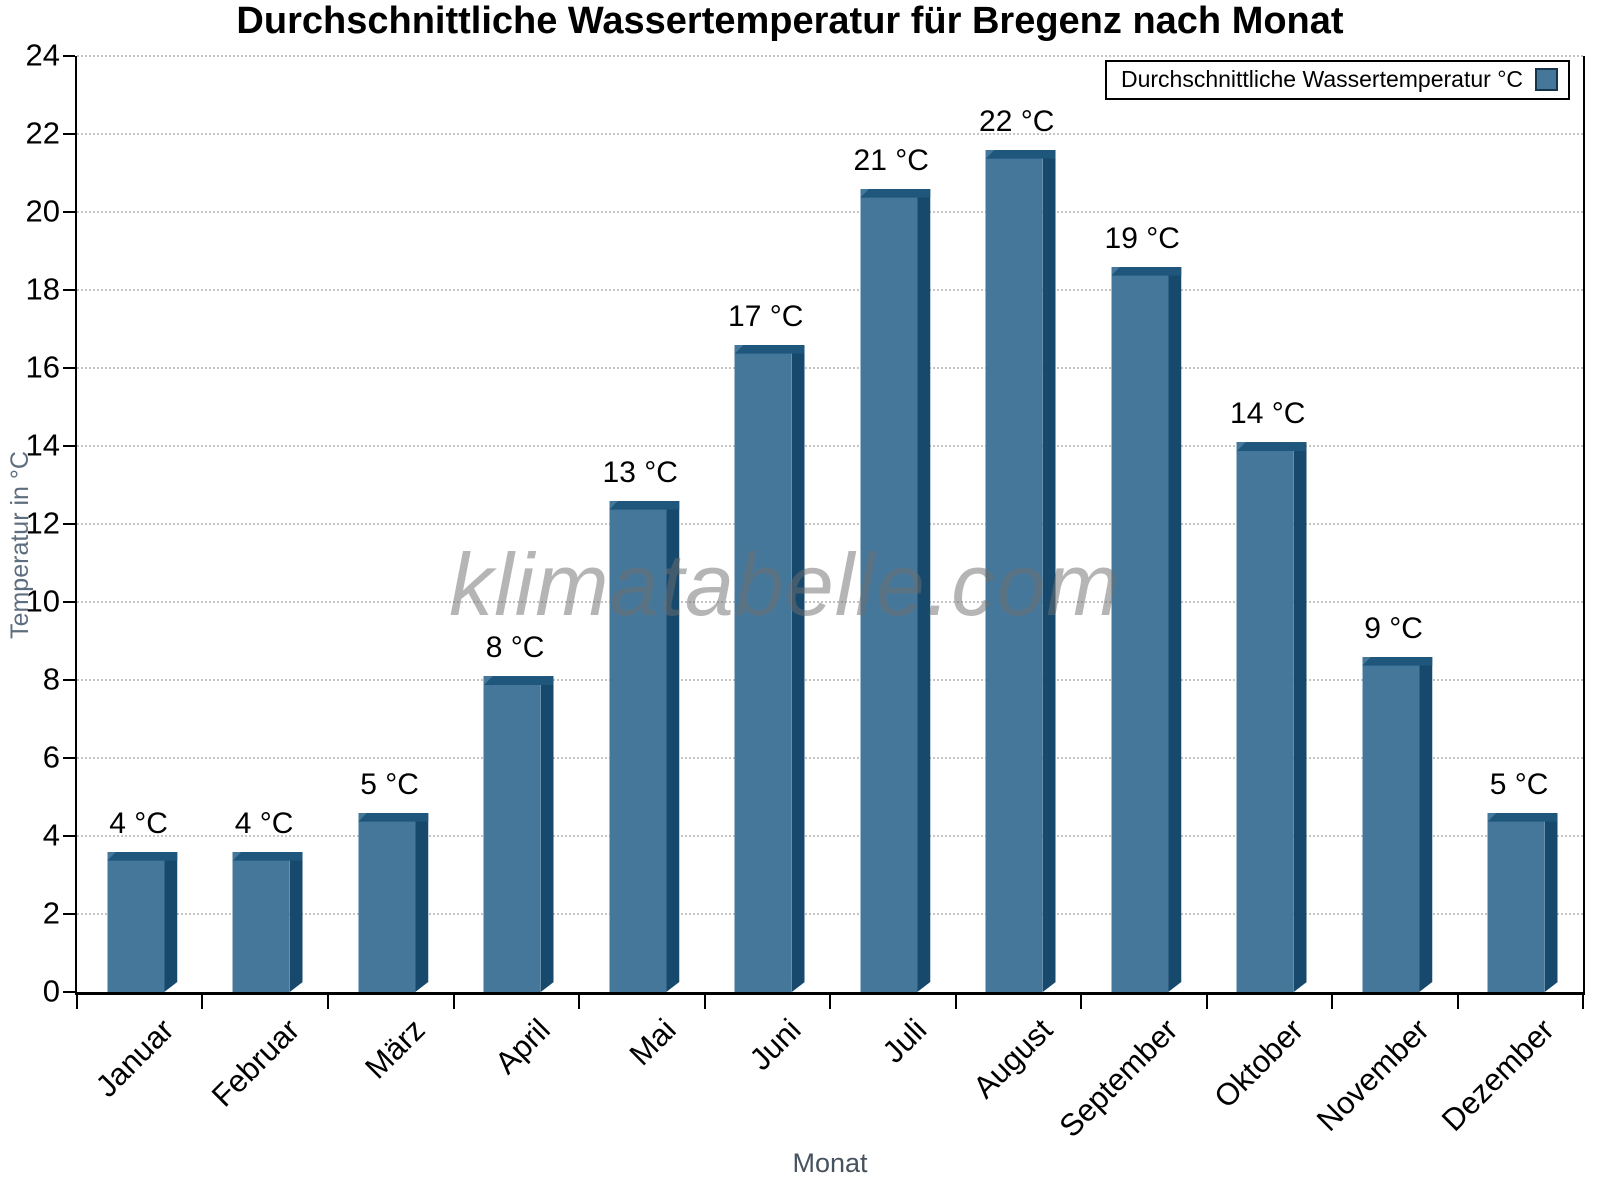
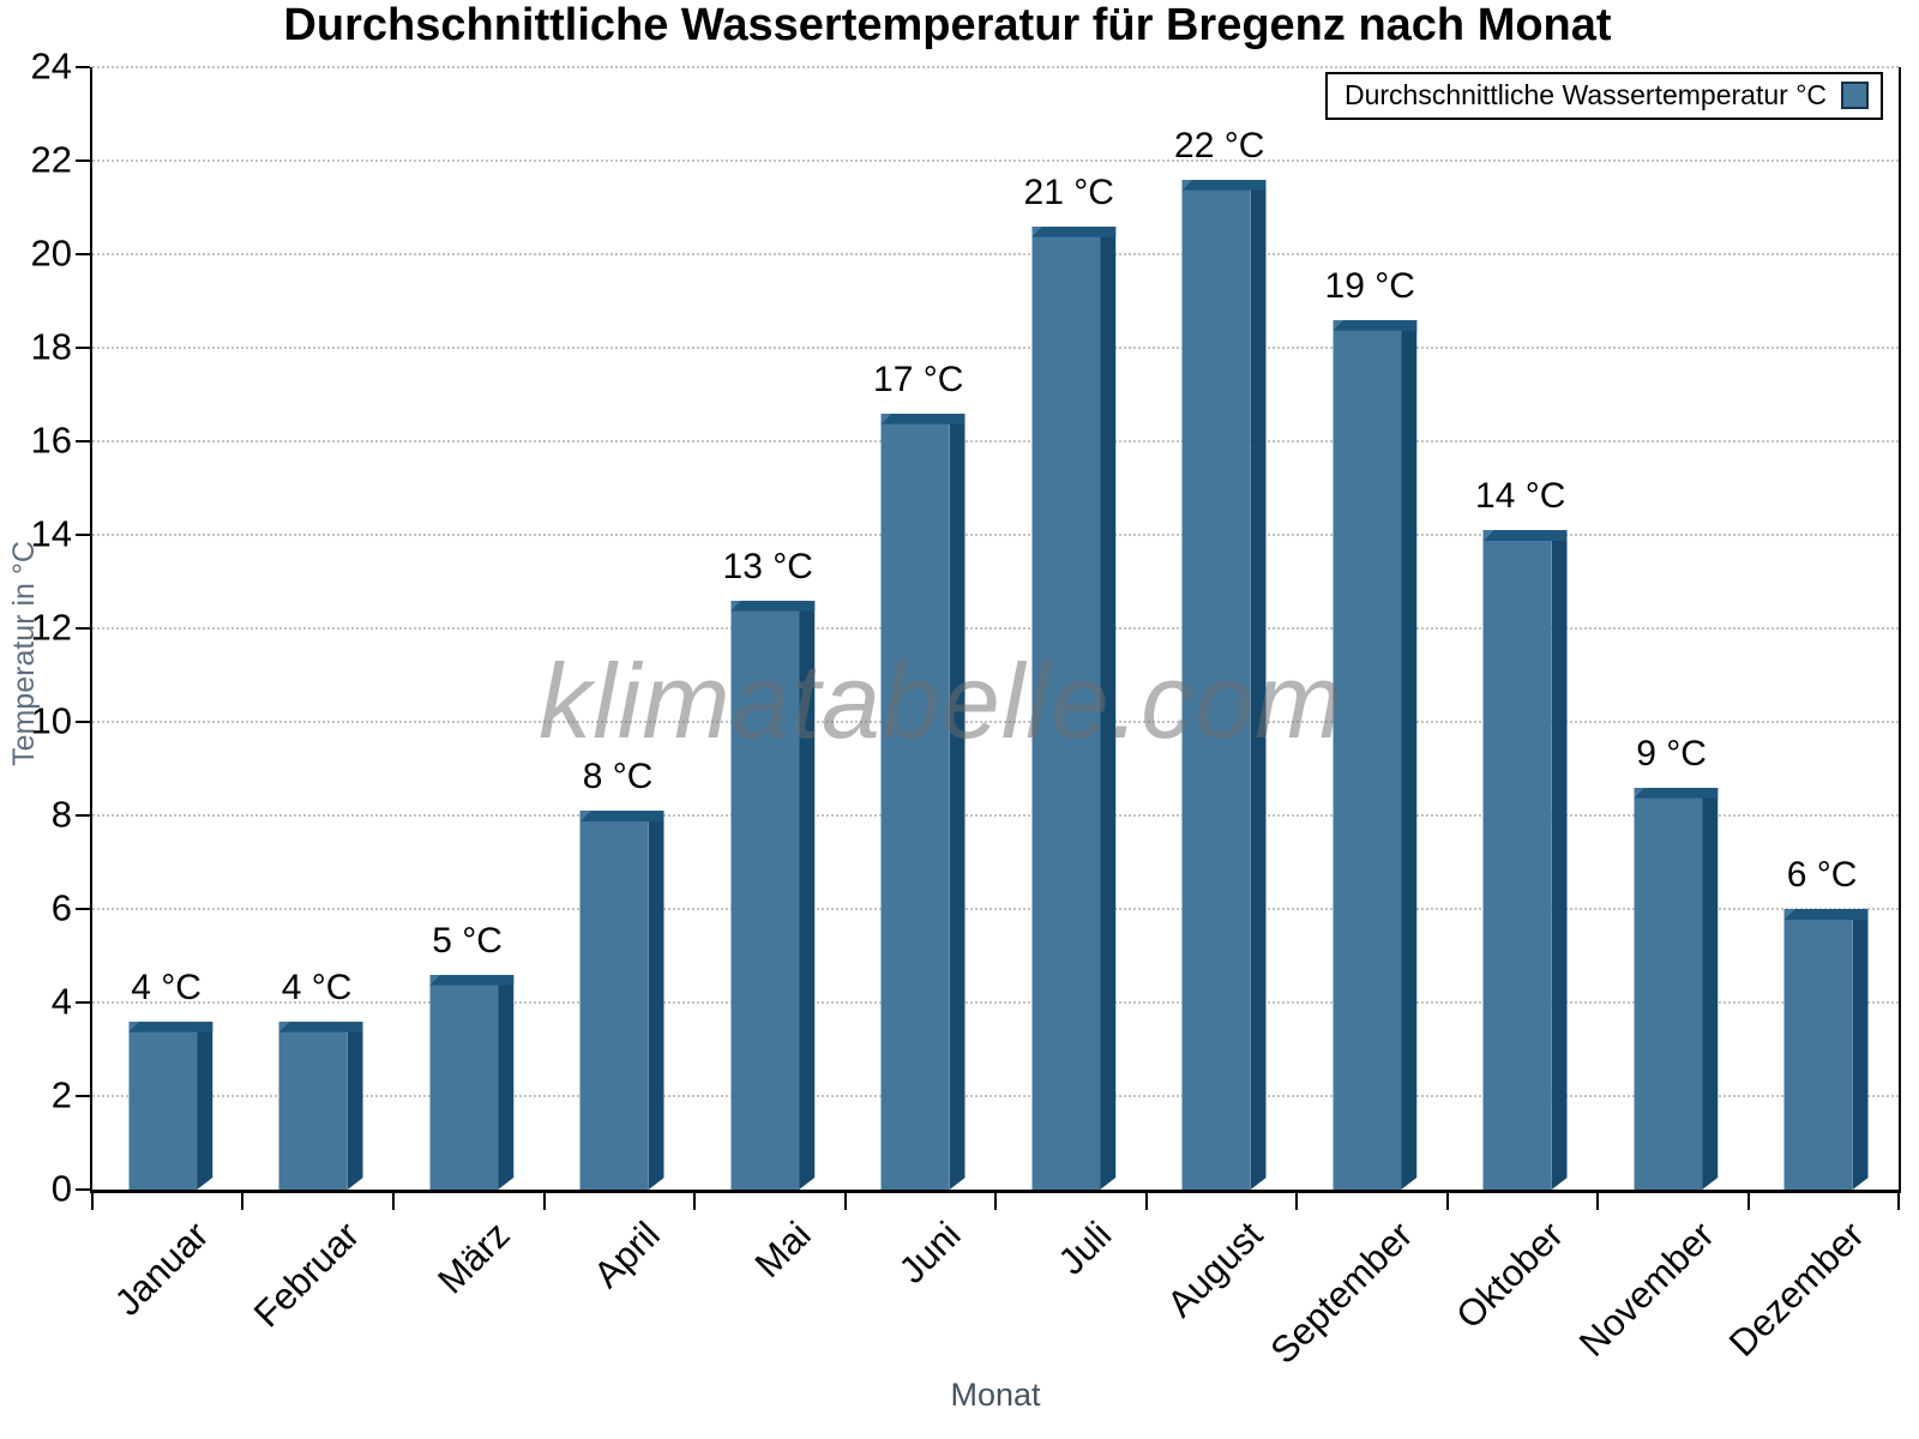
Dezember: 5 -> 6
